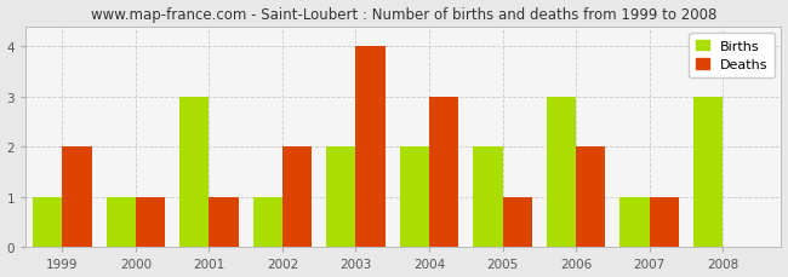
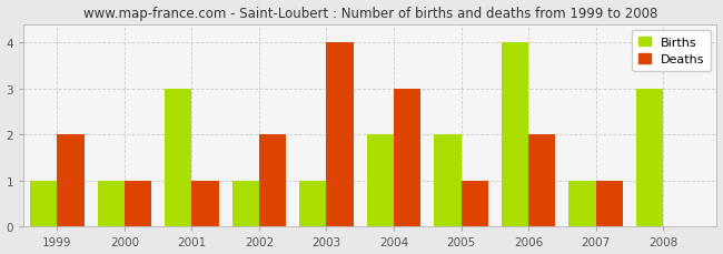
Births/2003: 2 -> 1
Births/2006: 3 -> 4
